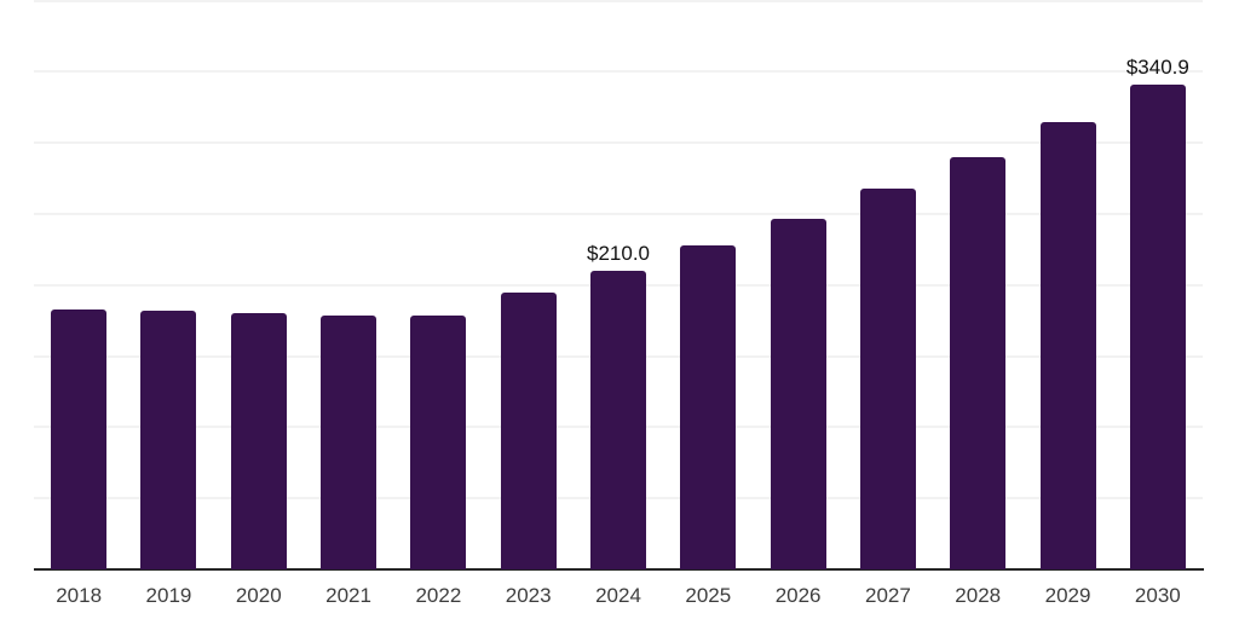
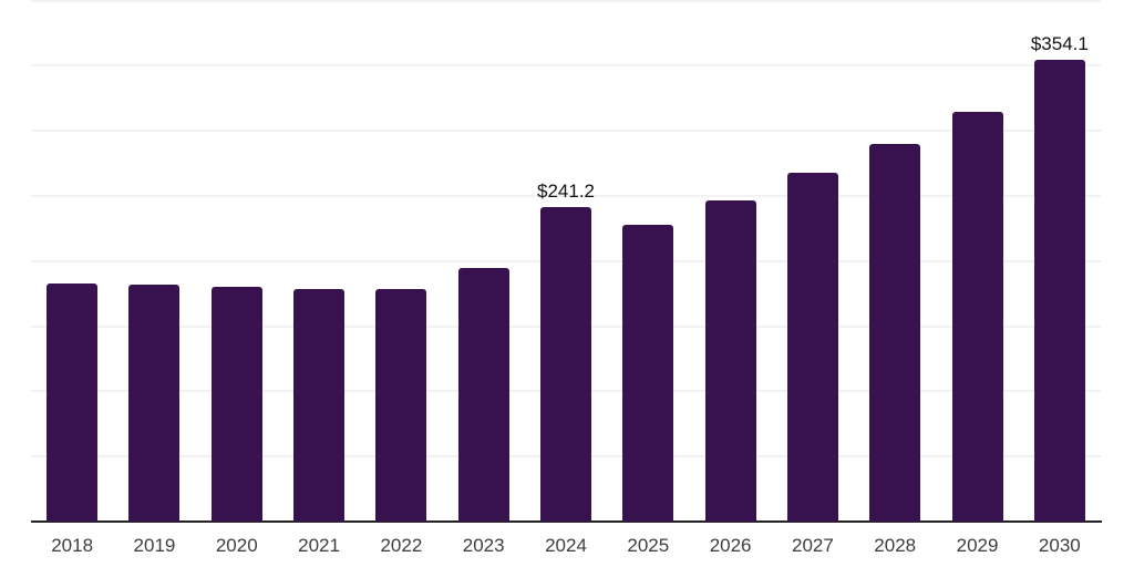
2024: $210.0 -> $241.2
2030: $340.9 -> $354.1
